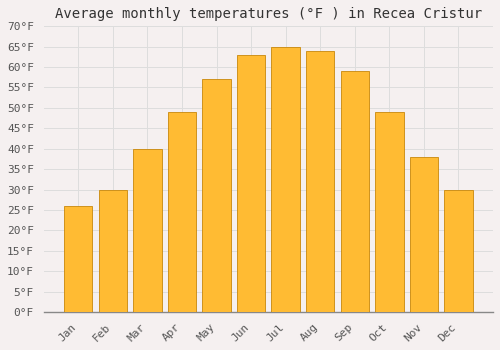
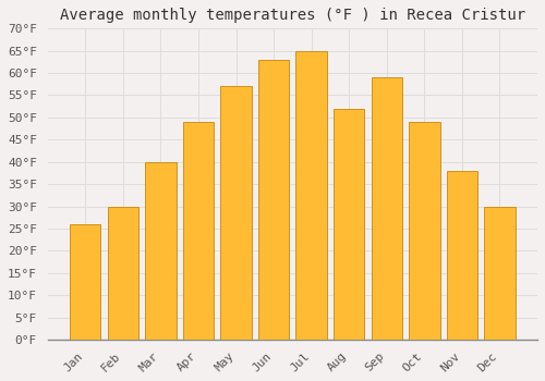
Aug: 64°F -> 52°F
